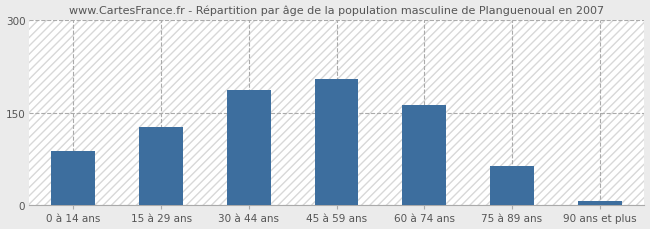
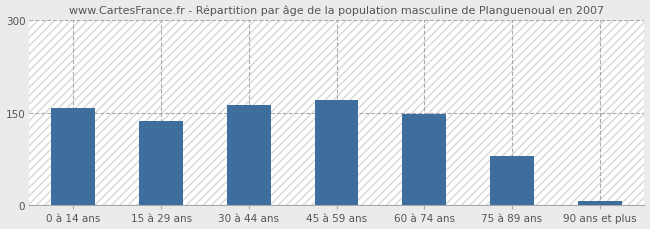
0 à 14 ans: 88 -> 157
15 à 29 ans: 126 -> 136
30 à 44 ans: 186 -> 163
45 à 59 ans: 204 -> 170
60 à 74 ans: 162 -> 147
75 à 89 ans: 64 -> 80
